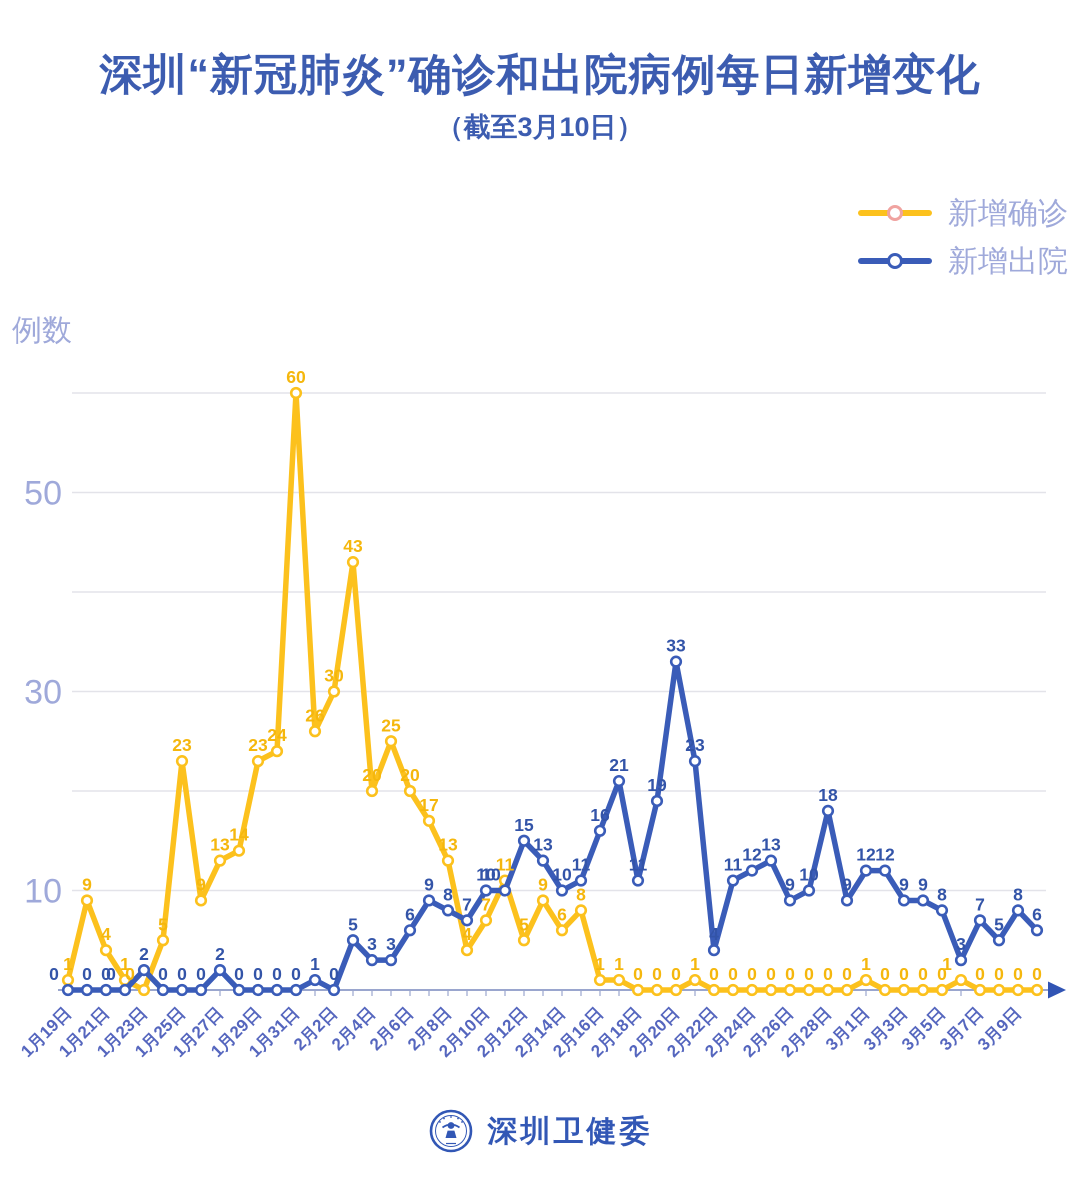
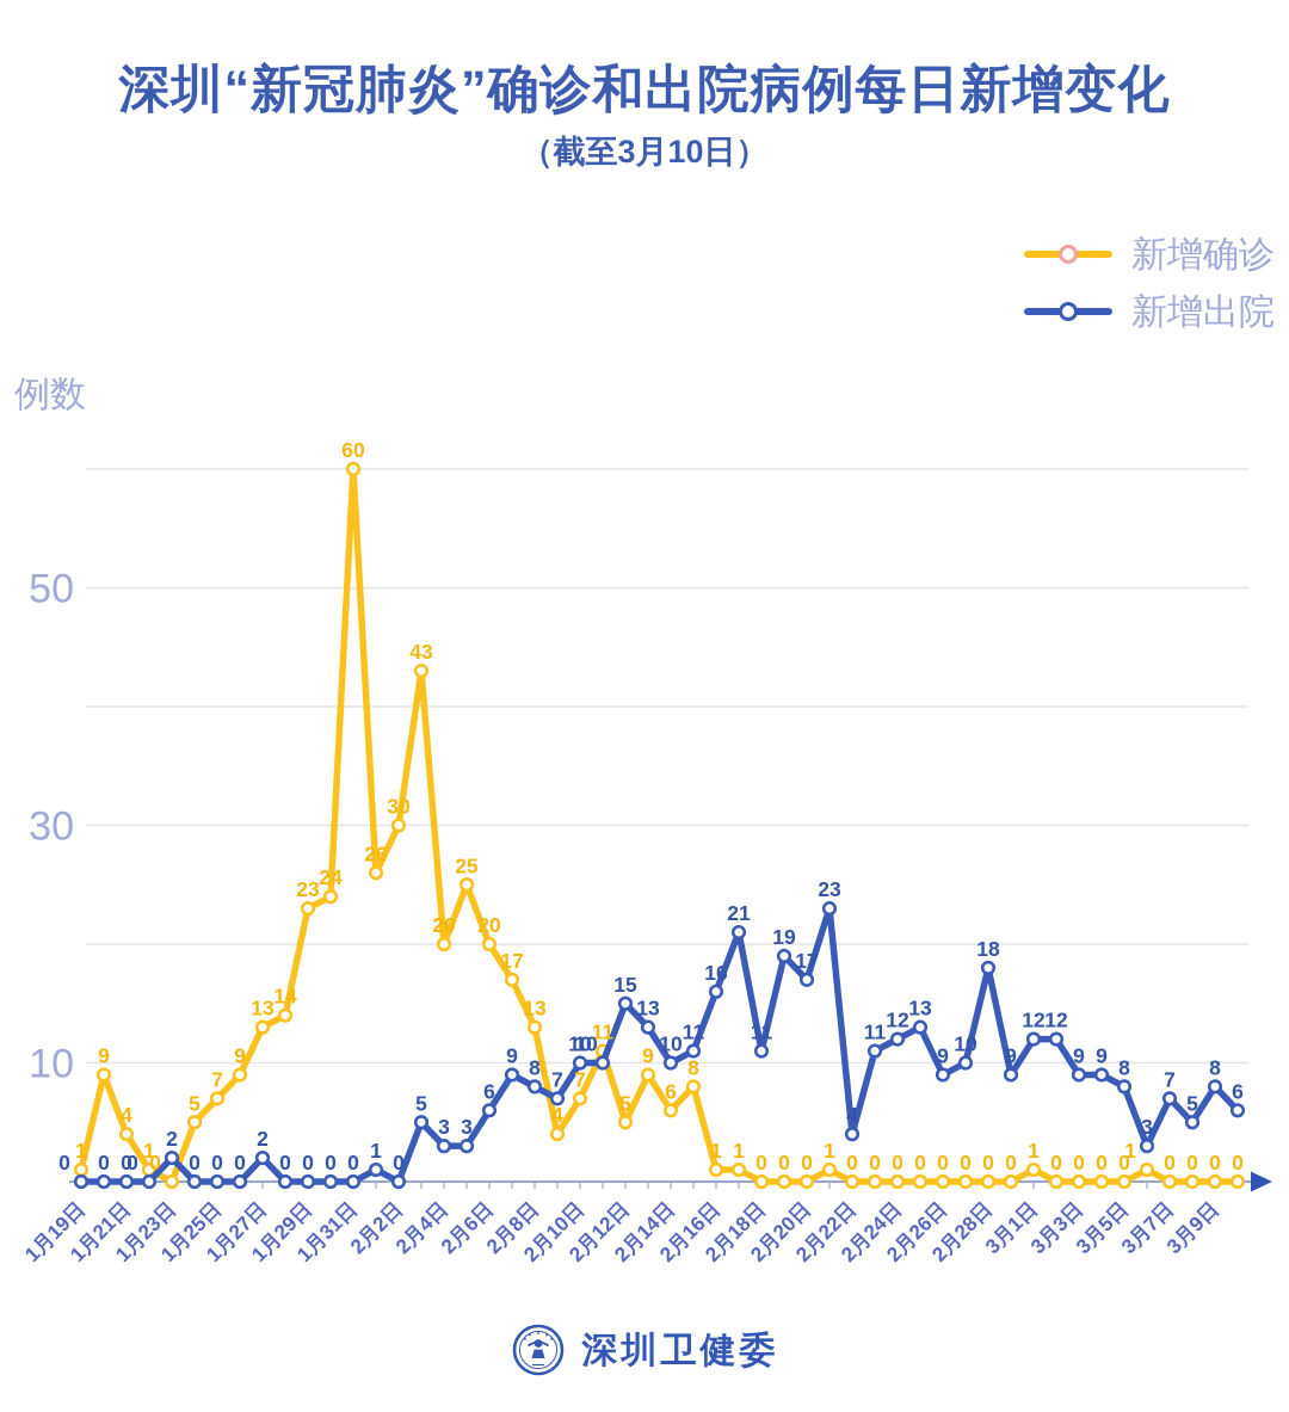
新增确诊/1月25日: 23 -> 7
新增出院/2月20日: 33 -> 17
